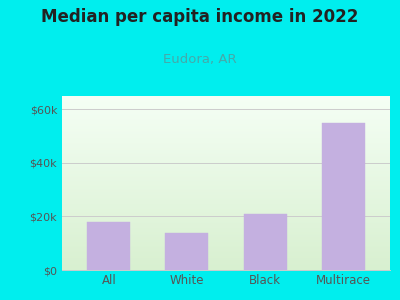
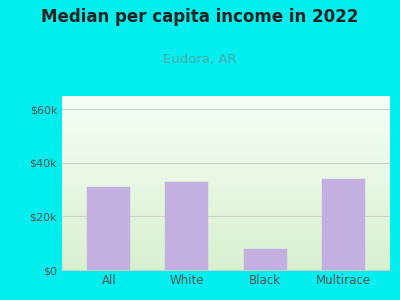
All: $18k -> $31k
White: $14k -> $33k
Black: $21k -> $8k
Multirace: $55k -> $34k
